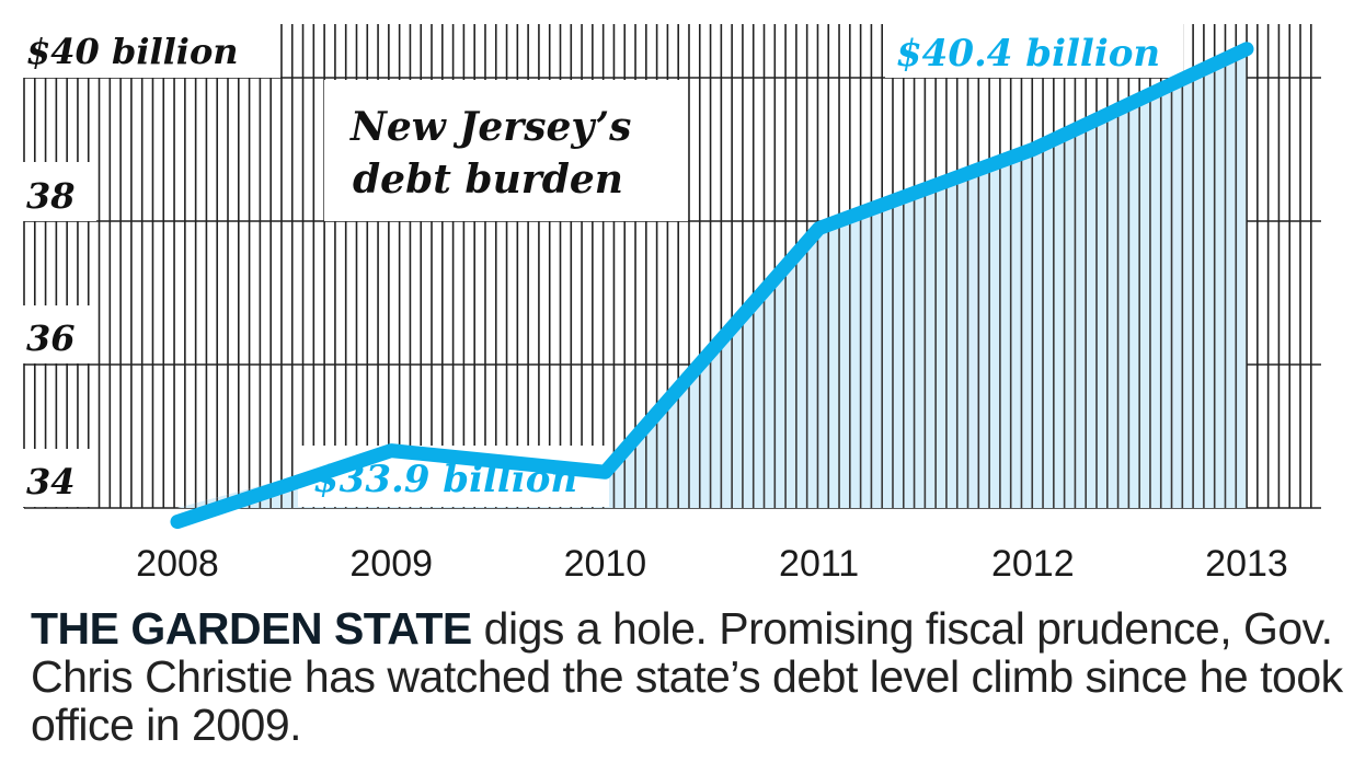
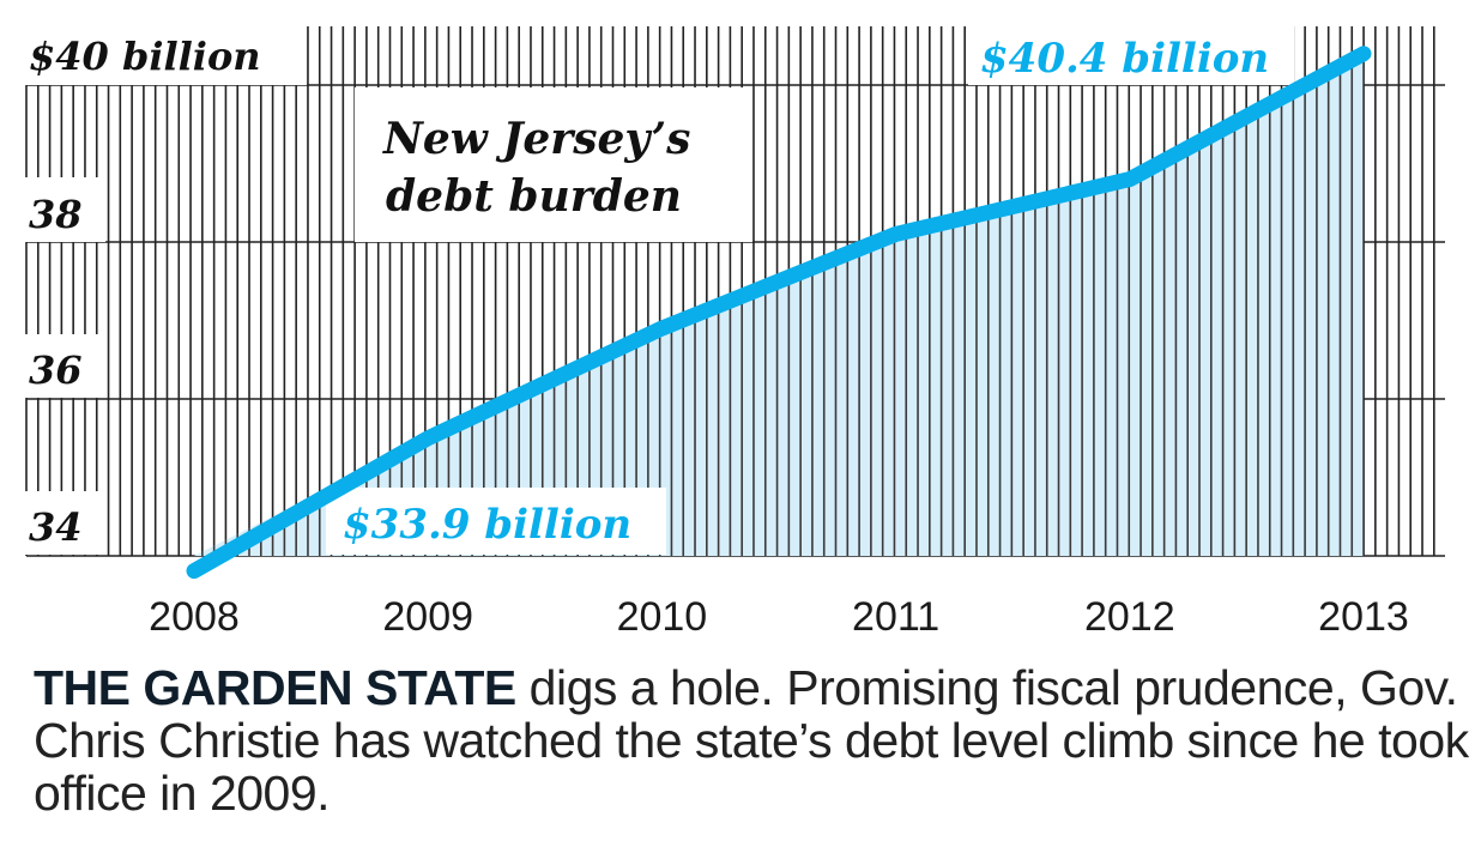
2009: 34.8 -> 35.5
2010: 34.5 -> 36.9
2011: 37.9 -> 38.1
2012: 39.0 -> 38.8
